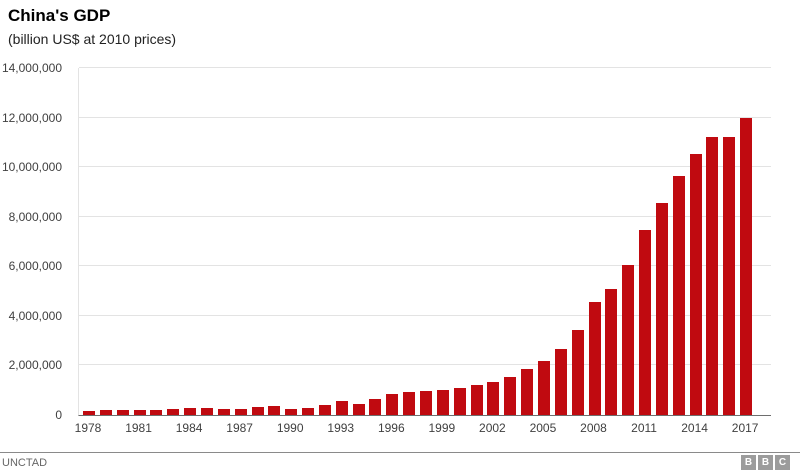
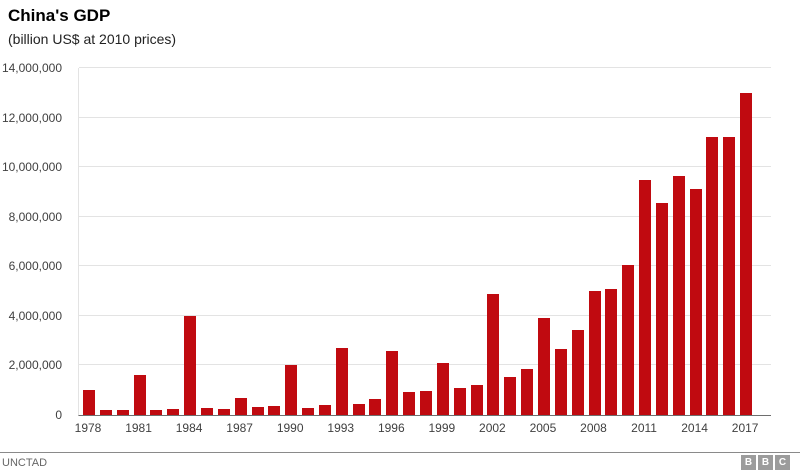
1978: 200000 -> 1000000
1981: 200000 -> 1600000
1984: 300000 -> 4000000
1987: 200000 -> 700000
1990: 200000 -> 2000000
1993: 600000 -> 2700000
1996: 800000 -> 2600000
1999: 1000000 -> 2100000
2002: 1400000 -> 4900000
2005: 2200000 -> 3900000
2008: 4600000 -> 5000000
2011: 7500000 -> 9500000
2014: 10600000 -> 9100000
2017: 12000000 -> 13000000
